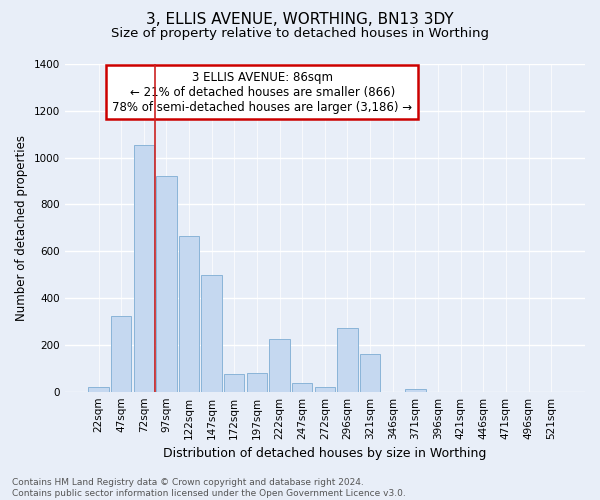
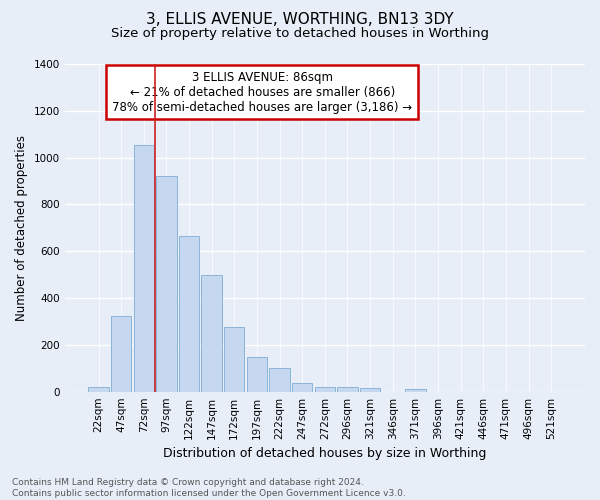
172sqm: 75 -> 278
197sqm: 80 -> 150
222sqm: 225 -> 100
296sqm: 270 -> 22
321sqm: 160 -> 15
